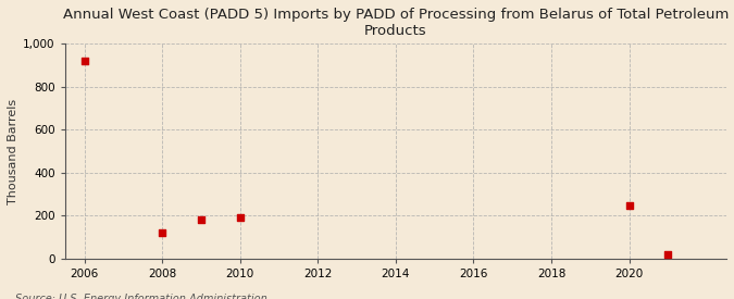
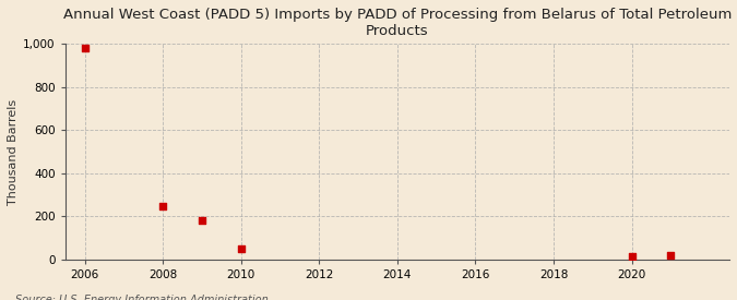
2006: 920 -> 980
2008: 120 -> 250
2010: 190 -> 50
2020: 250 -> 10
